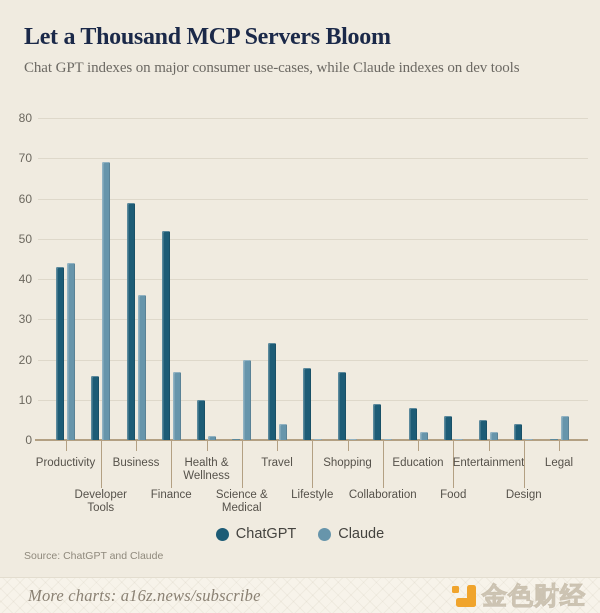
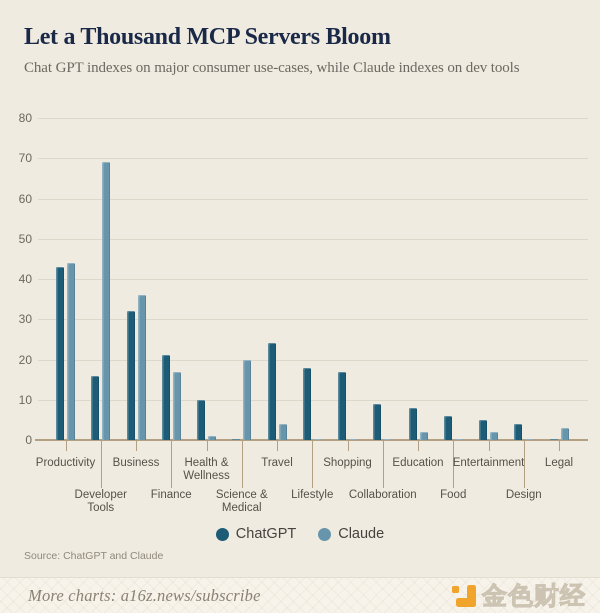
ChatGPT/Business: 59 -> 32
ChatGPT/Finance: 52 -> 21
Claude/Legal: 6 -> 3
